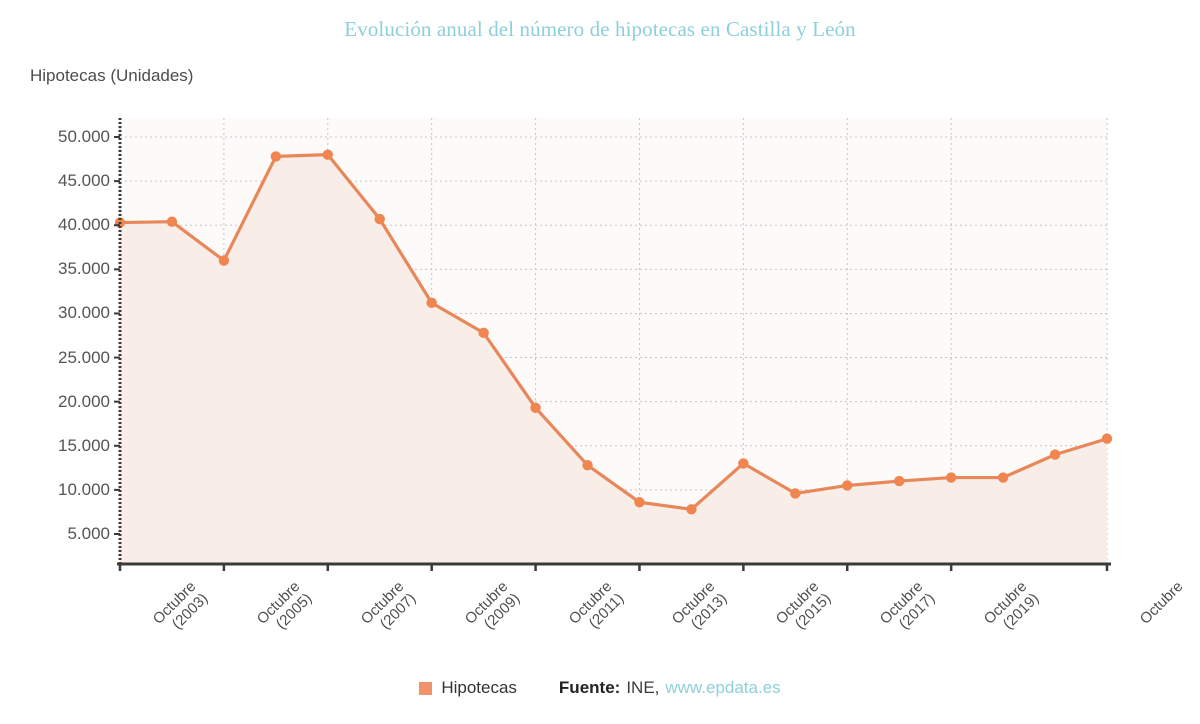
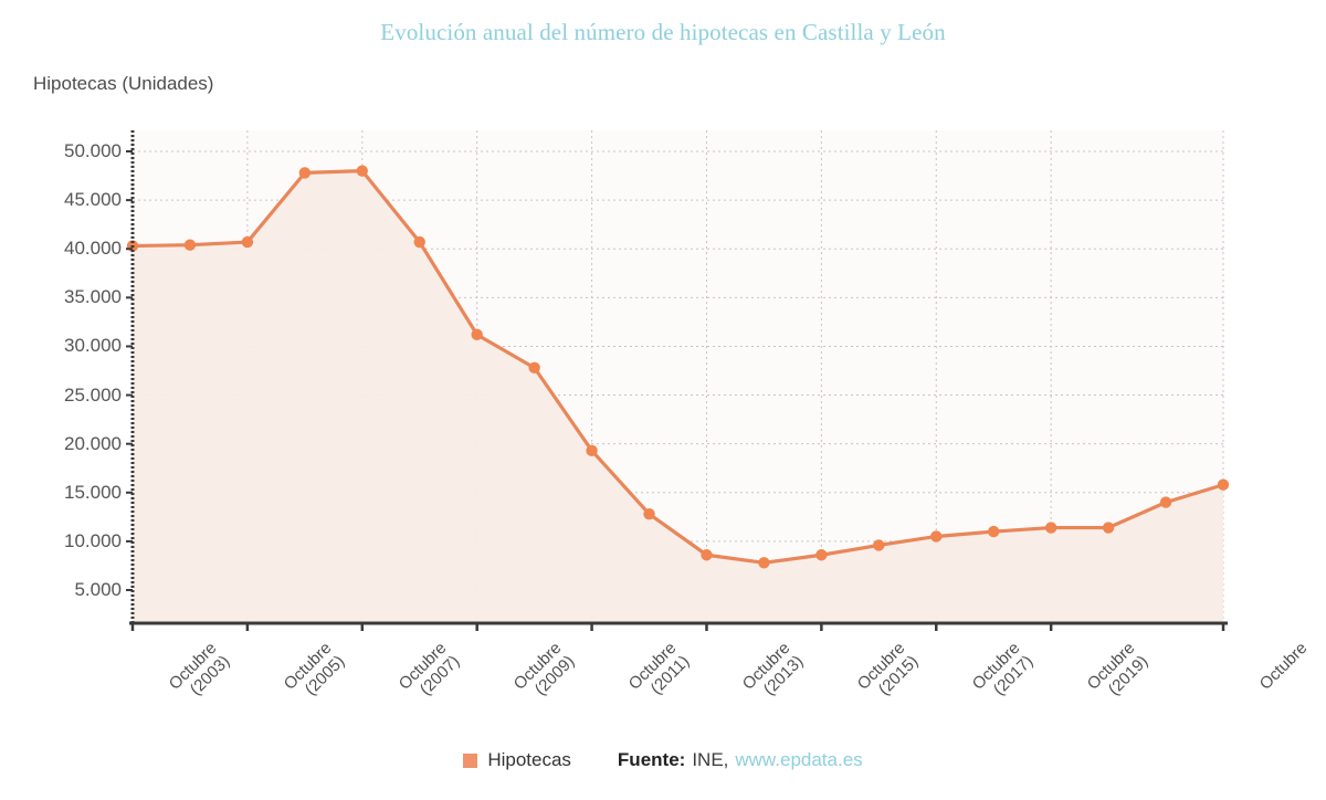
Octubre (2005): 36000 -> 41000
Octubre (2015): 13000 -> 9000
